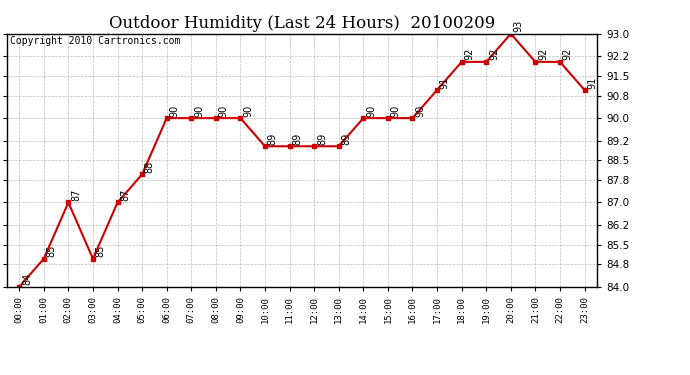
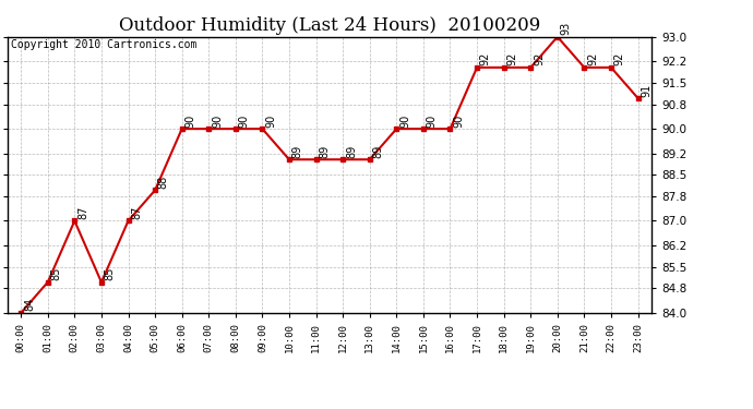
17:00: 91 -> 92
